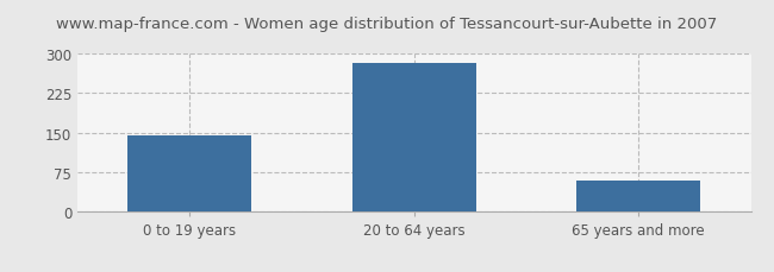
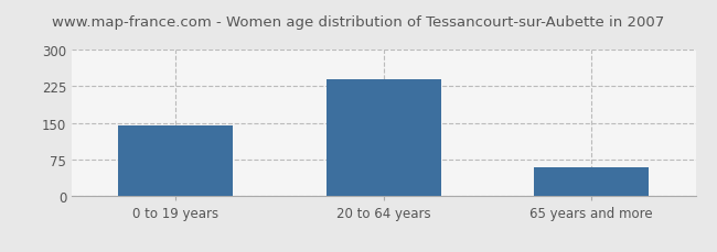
20 to 64 years: 283 -> 240
